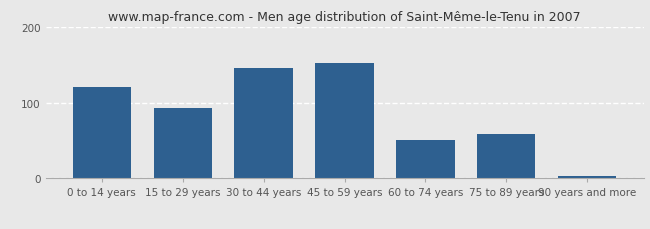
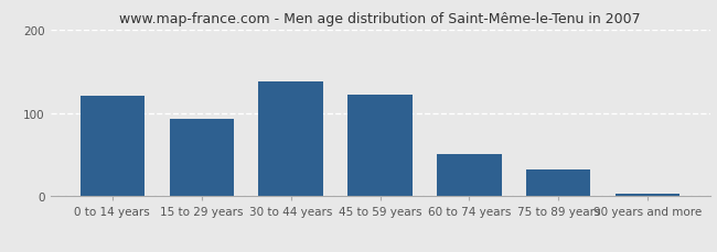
30 to 44 years: 146 -> 138
45 to 59 years: 152 -> 122
75 to 89 years: 58 -> 32
